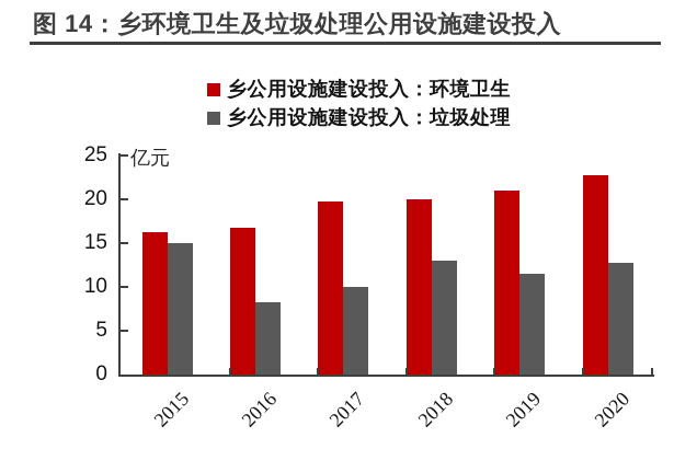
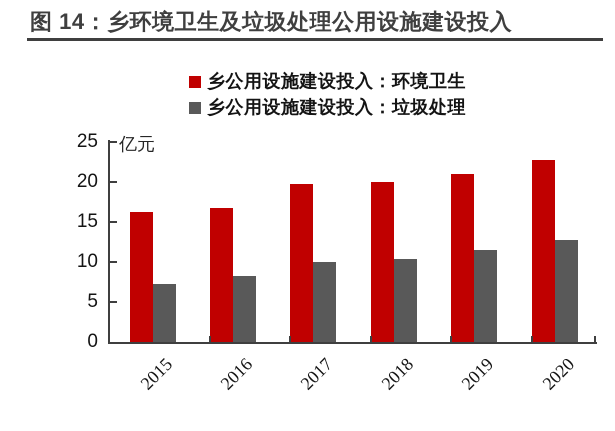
乡公用设施建设投入：垃圾处理/2015: 15 -> 7
乡公用设施建设投入：垃圾处理/2018: 13 -> 10
